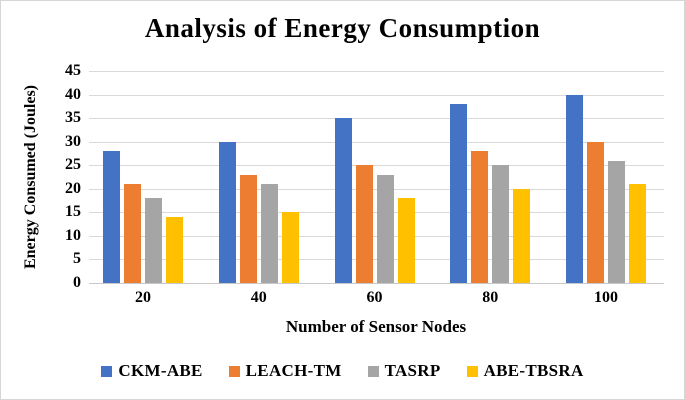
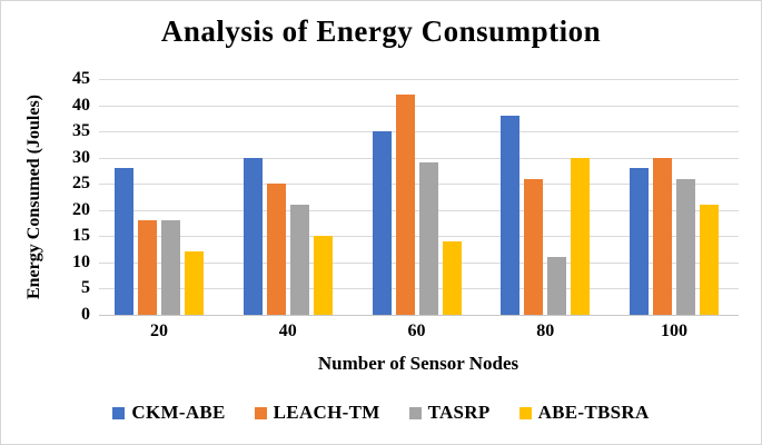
LEACH-TM/20: 21 -> 18
ABE-TBSRA/20: 14 -> 12
LEACH-TM/40: 23 -> 25
LEACH-TM/60: 25 -> 42
TASRP/60: 23 -> 29
ABE-TBSRA/60: 18 -> 14
LEACH-TM/80: 28 -> 26
TASRP/80: 25 -> 11
ABE-TBSRA/80: 20 -> 30
CKM-ABE/100: 40 -> 28
